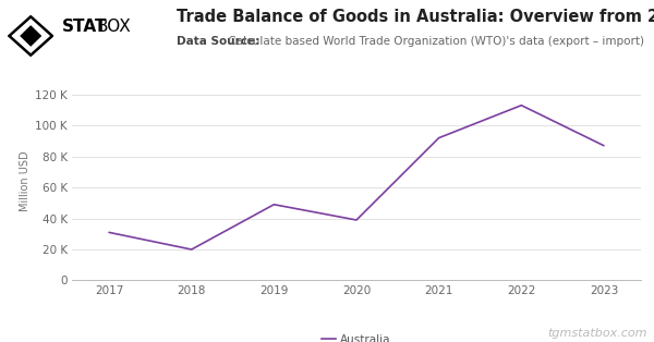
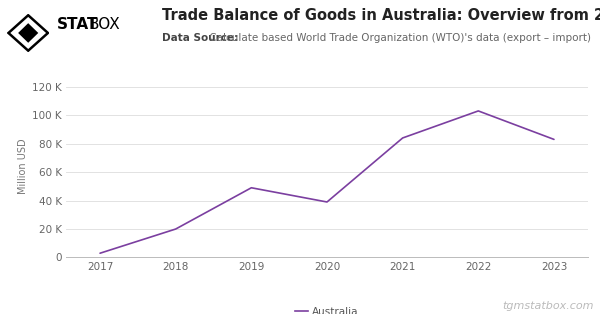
2017: 31 K -> 3 K
2021: 92 K -> 84 K
2022: 113 K -> 103 K
2023: 87 K -> 83 K
